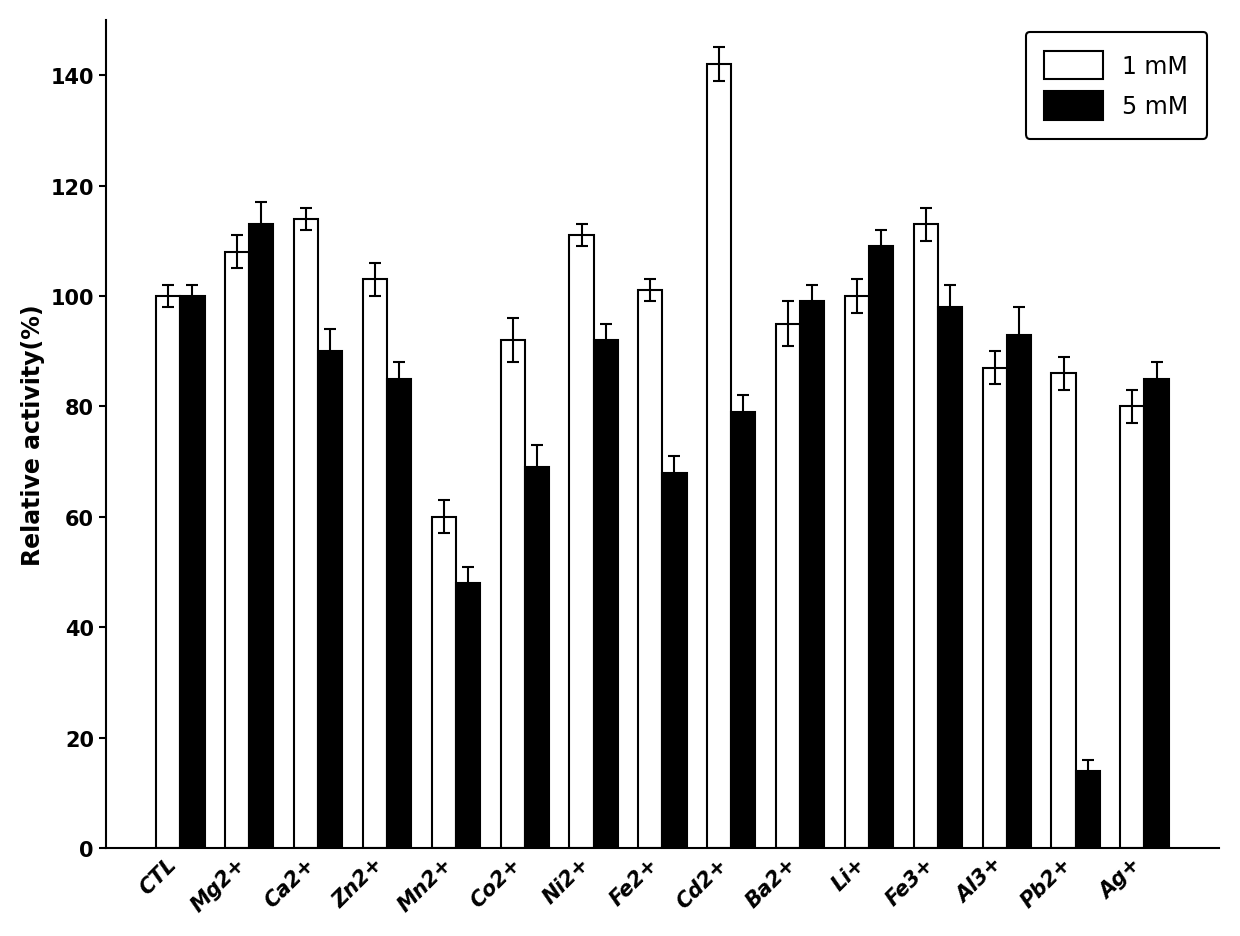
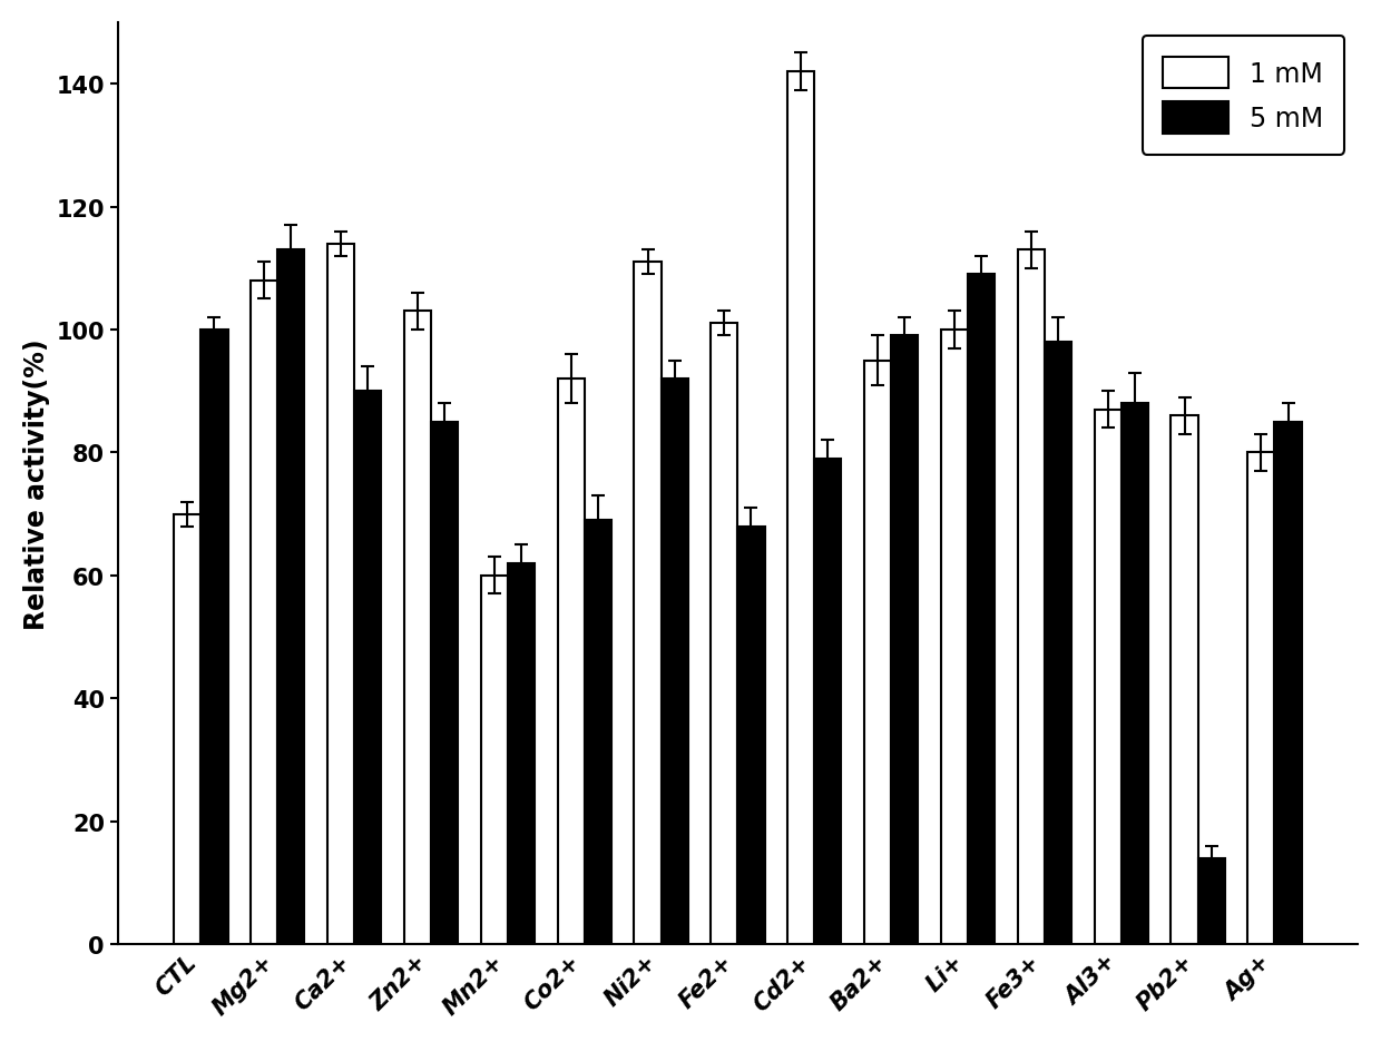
1 mM/CTL: 100 -> 70
5 mM/Mn2+: 48 -> 62
5 mM/Al3+: 93 -> 88
